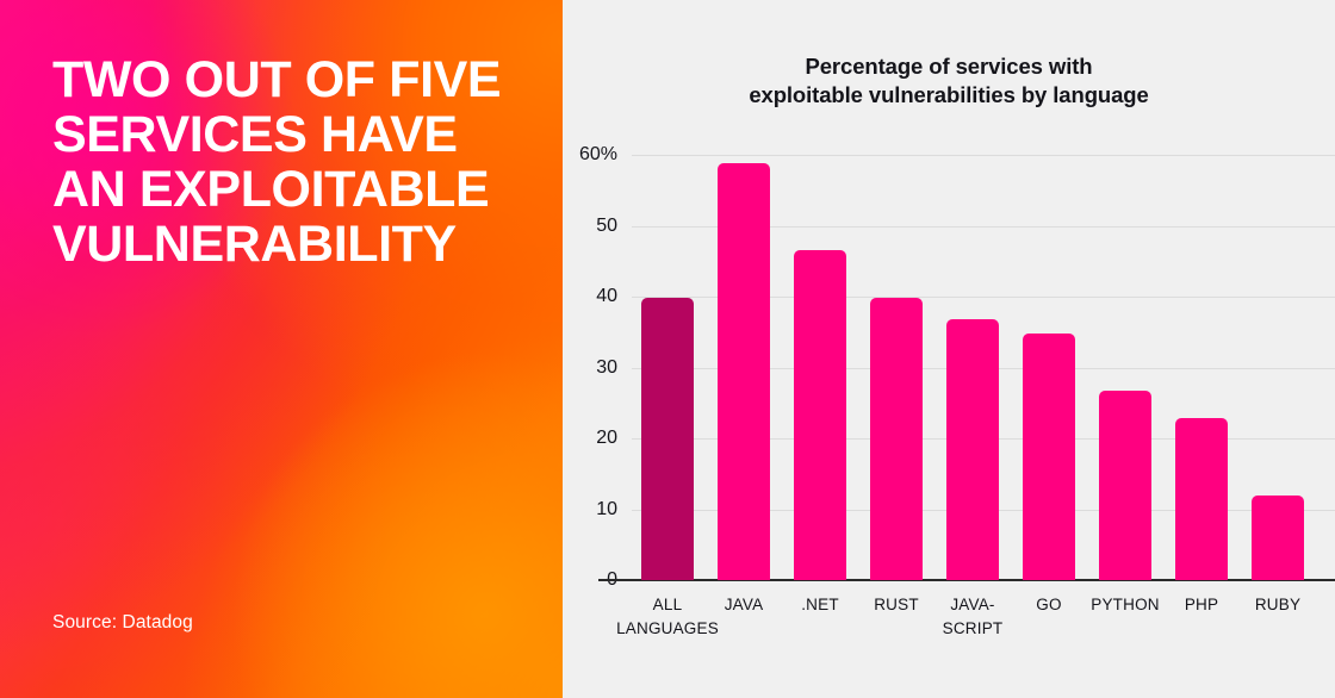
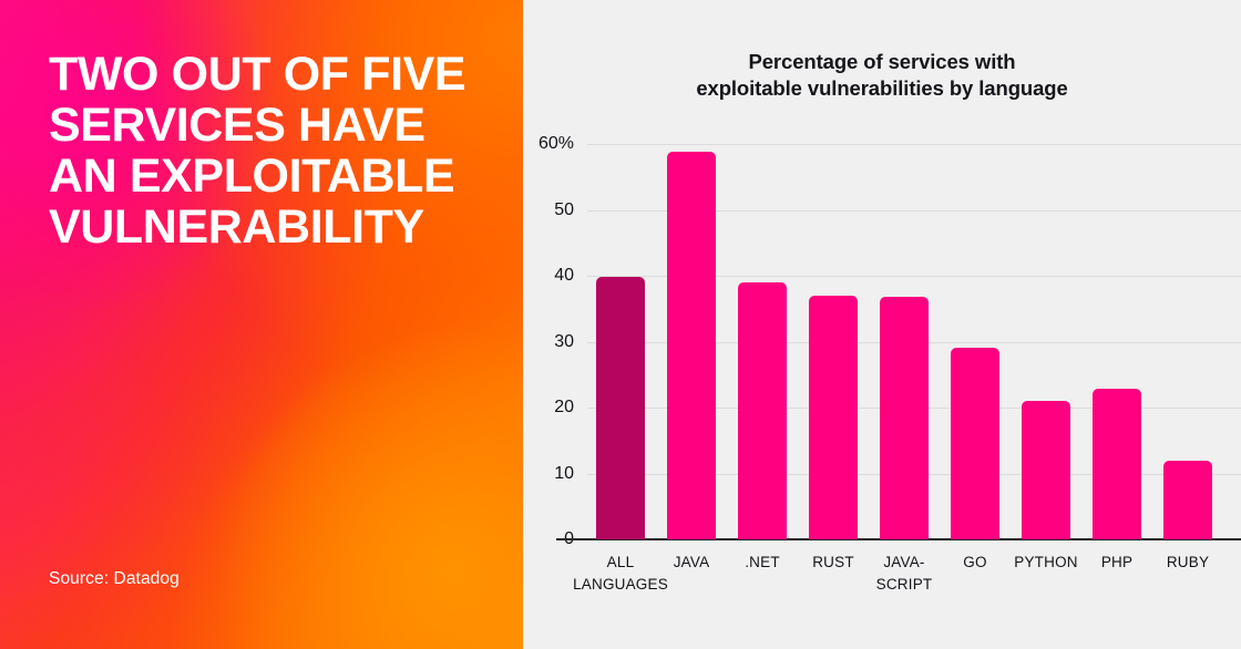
.NET: 46% -> 39%
RUST: 40% -> 37%
GO: 35% -> 29%
PYTHON: 27% -> 21%
